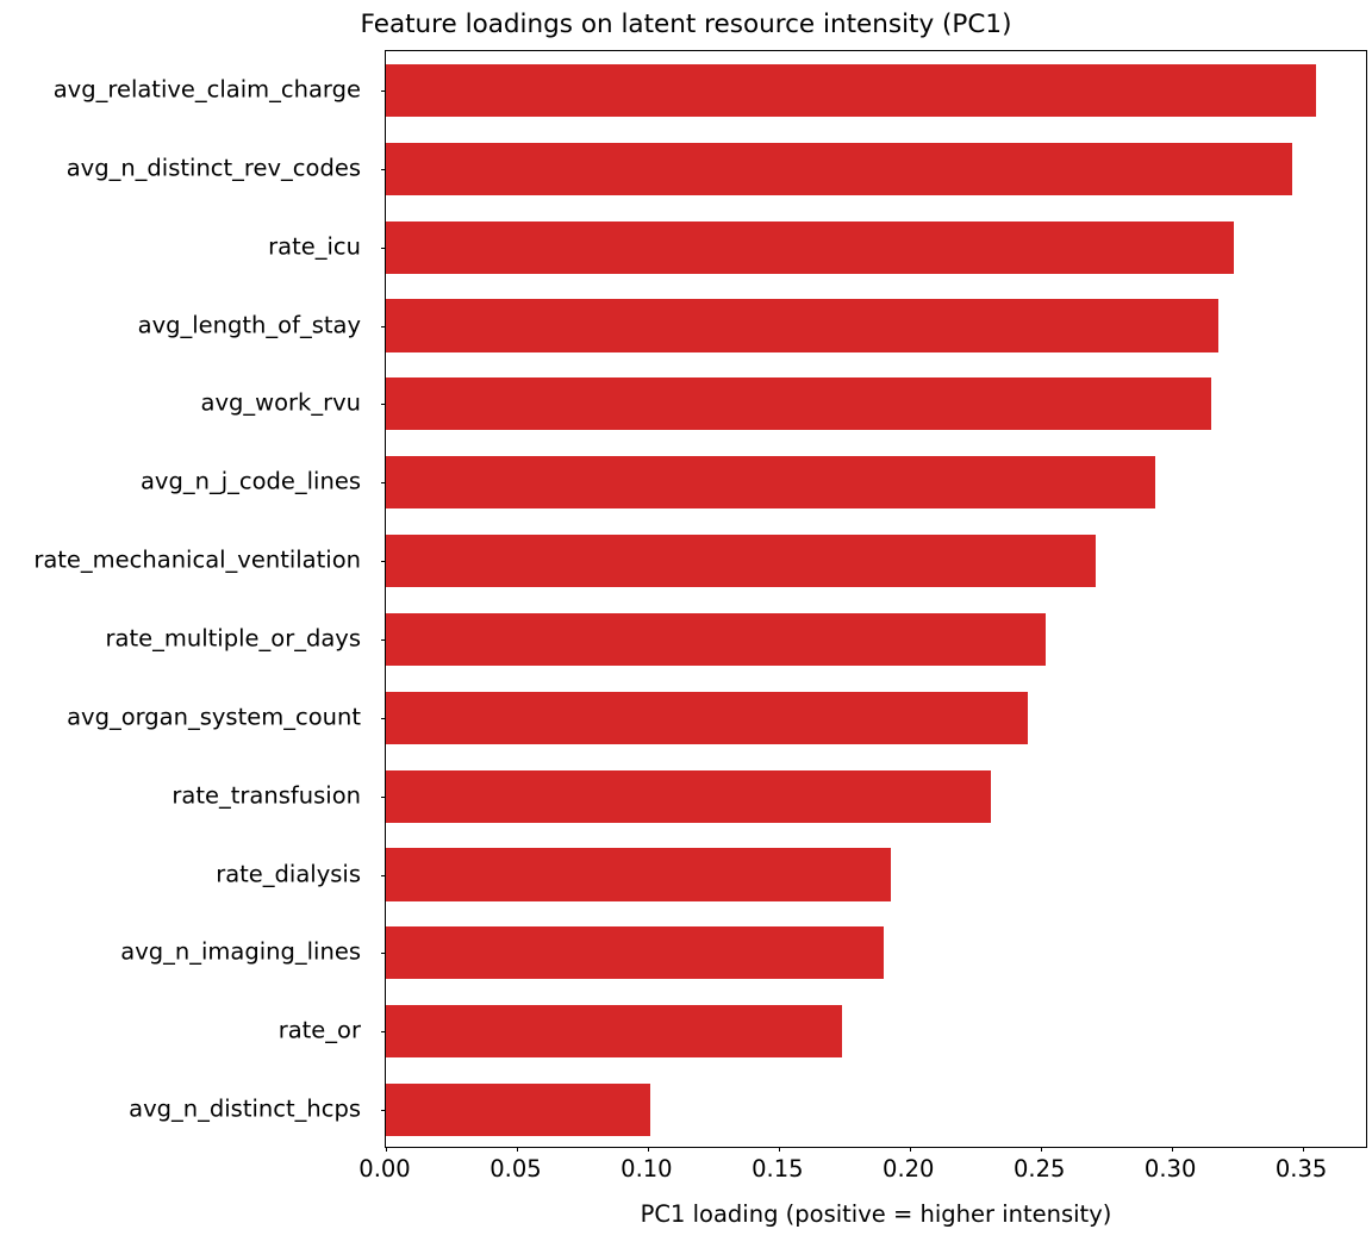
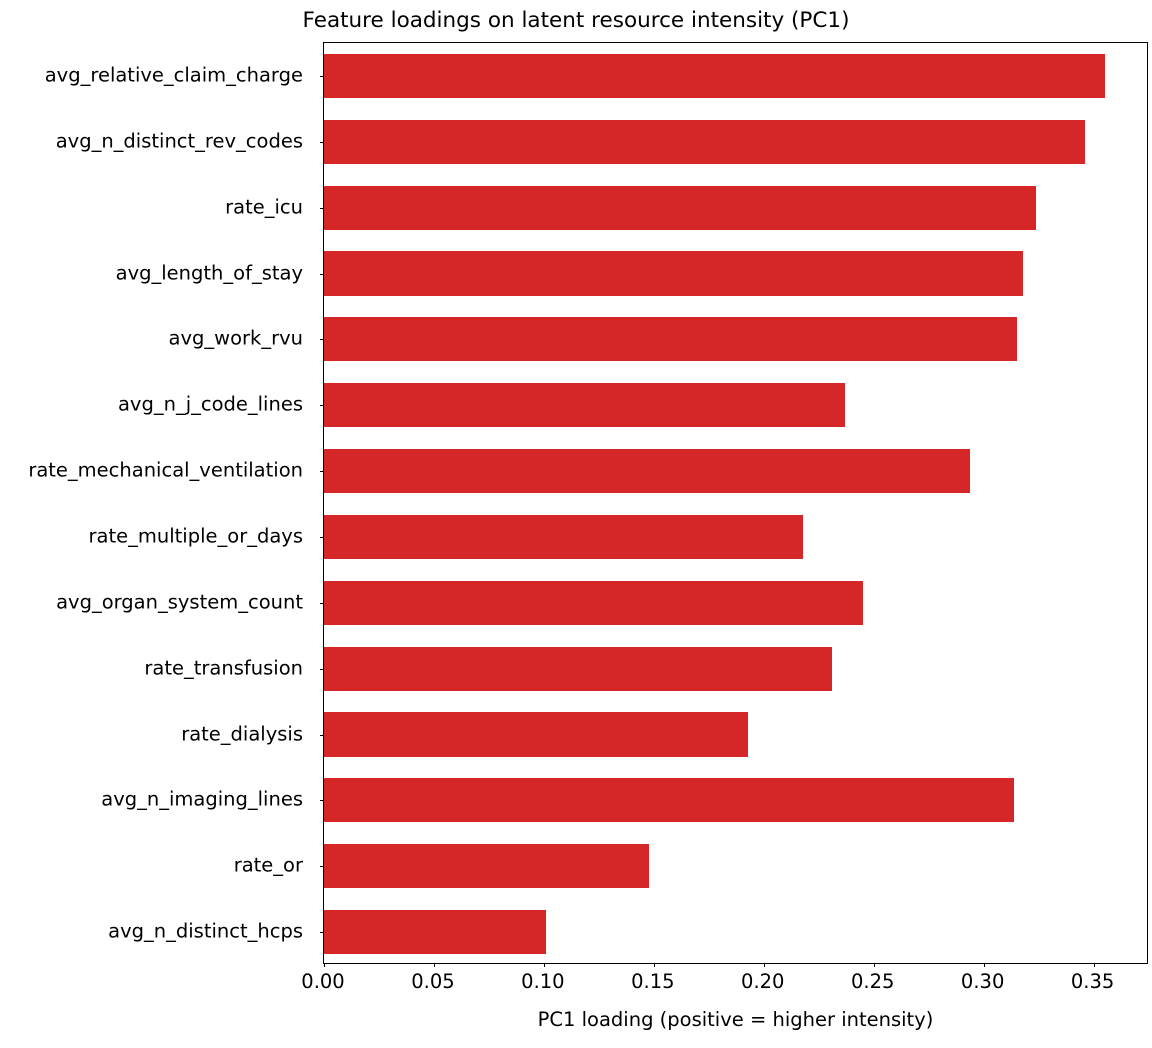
avg_n_j_code_lines: 0.294 -> 0.237
rate_mechanical_ventilation: 0.271 -> 0.294
rate_multiple_or_days: 0.252 -> 0.218
avg_n_imaging_lines: 0.190 -> 0.314
rate_or: 0.174 -> 0.148
